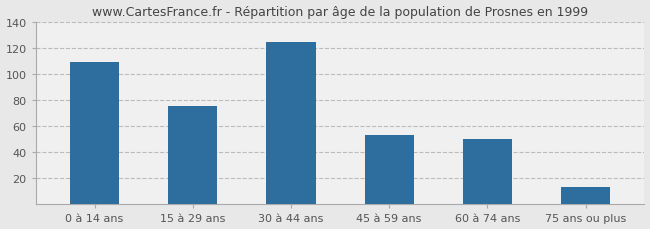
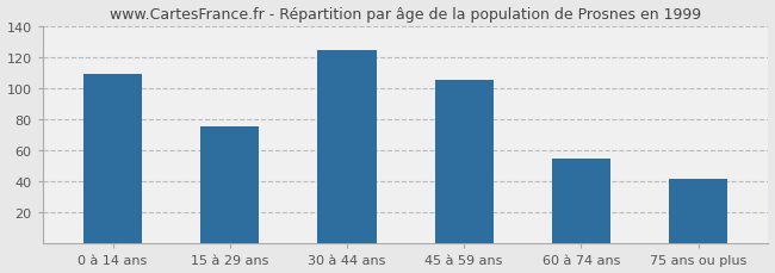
45 à 59 ans: 53 -> 105
60 à 74 ans: 50 -> 55
75 ans ou plus: 13 -> 42
